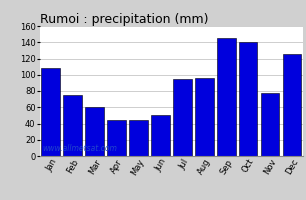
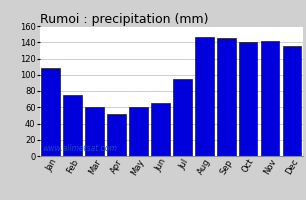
Apr: 44 -> 52
May: 44 -> 60
Jun: 50 -> 65
Aug: 96 -> 147
Nov: 78 -> 142
Dec: 126 -> 135
